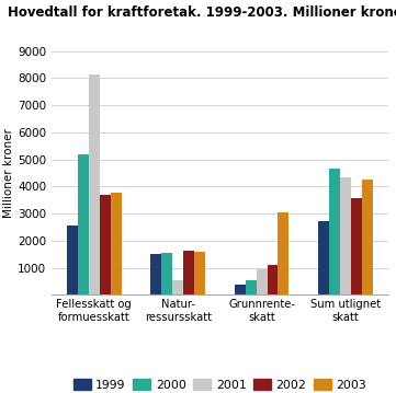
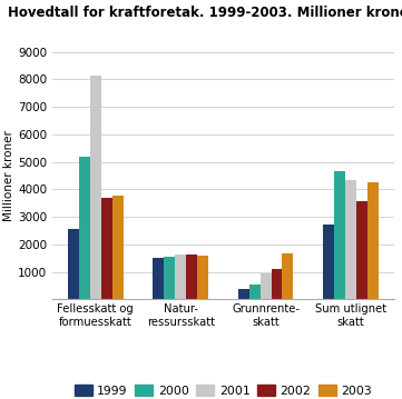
2001/Natur- ressursskatt: 550 -> 1610
2003/Grunnrente- skatt: 3050 -> 1670
